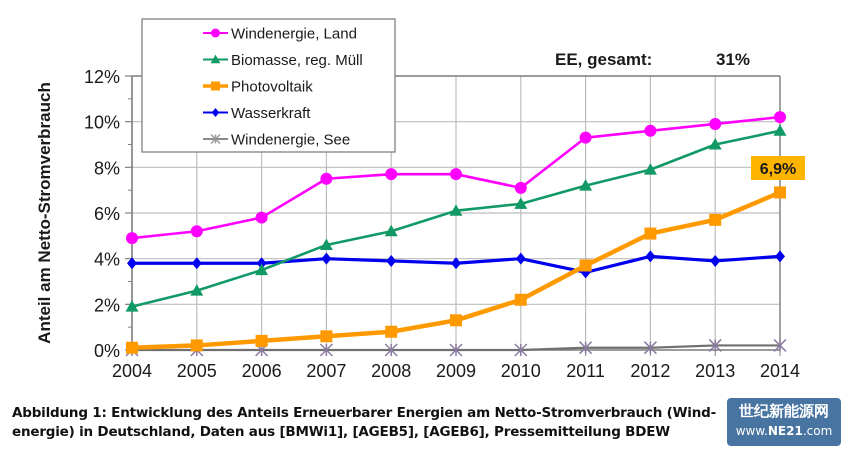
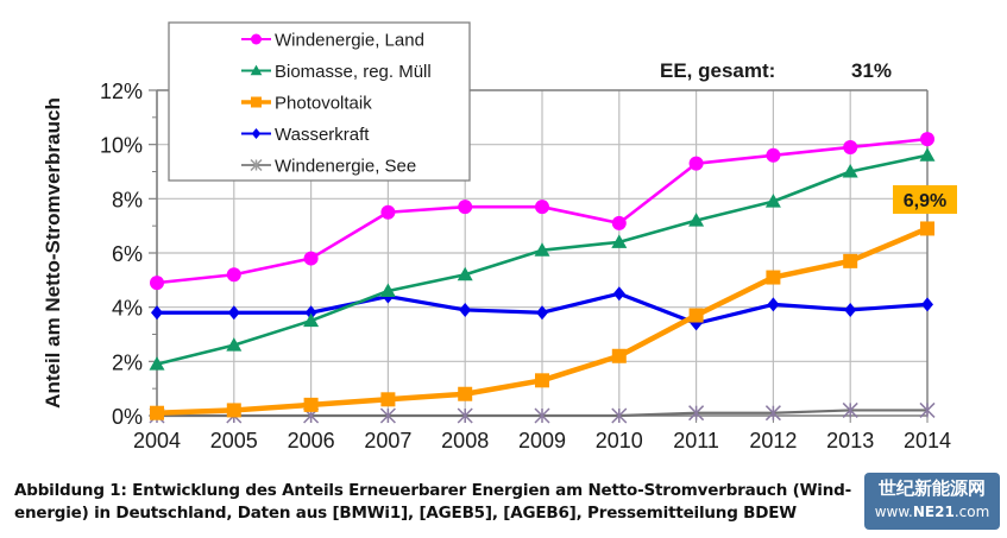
Wasserkraft/2007: 4.0% -> 4.4%
Wasserkraft/2010: 4.0% -> 4.5%
